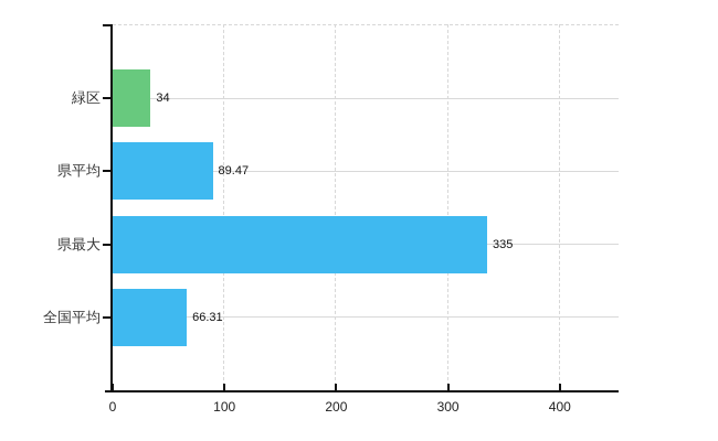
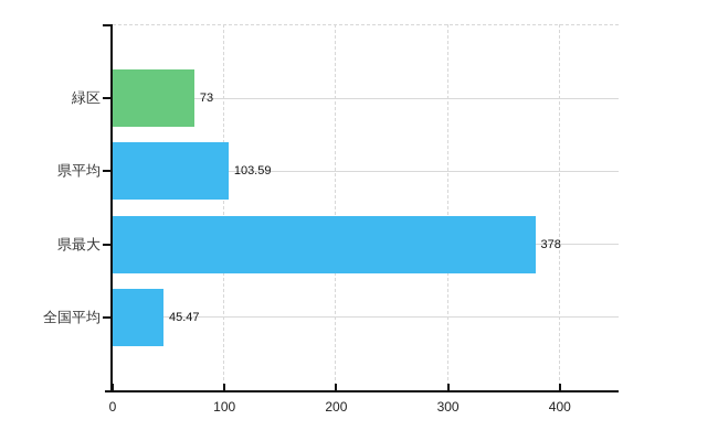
緑区: 34 -> 73
県平均: 89.47 -> 103.59
県最大: 335 -> 378
全国平均: 66.31 -> 45.47
